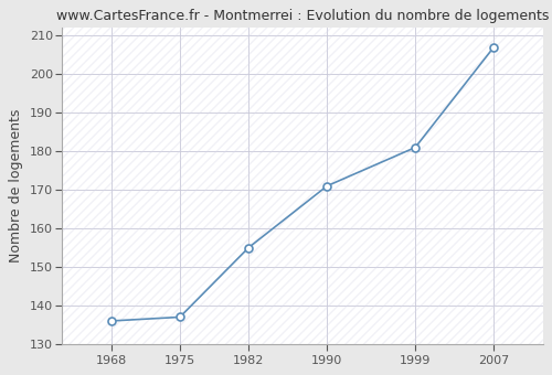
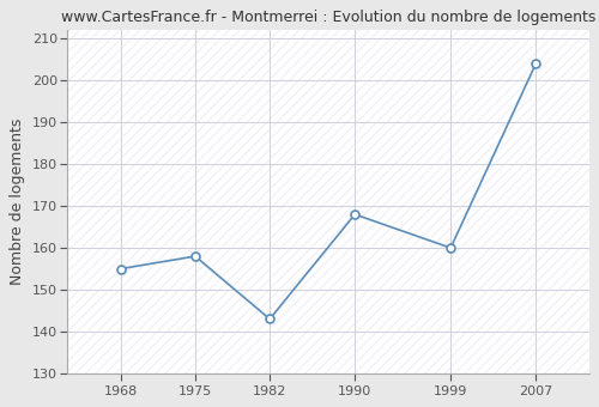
1968: 136 -> 155
1975: 137 -> 158
1982: 155 -> 143
1990: 171 -> 168
1999: 181 -> 160
2007: 207 -> 204
